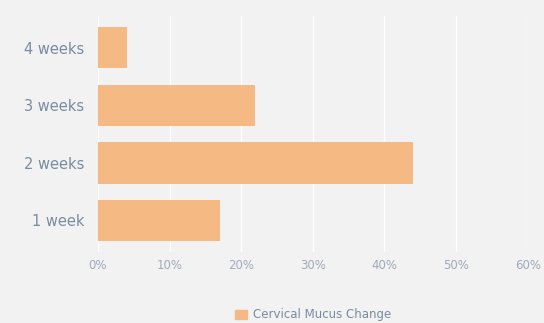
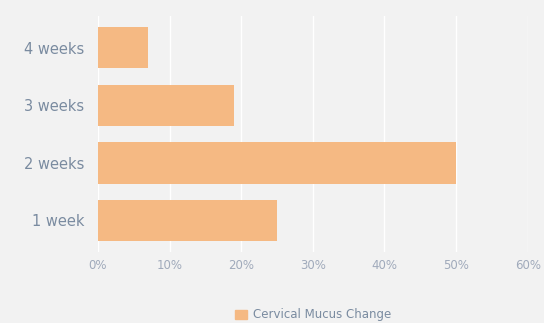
4 weeks: 4% -> 7%
3 weeks: 22% -> 19%
2 weeks: 44% -> 50%
1 week: 17% -> 25%
